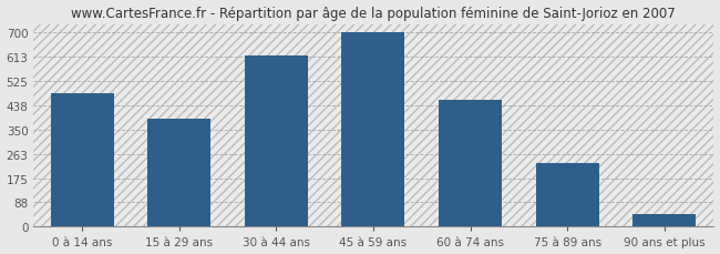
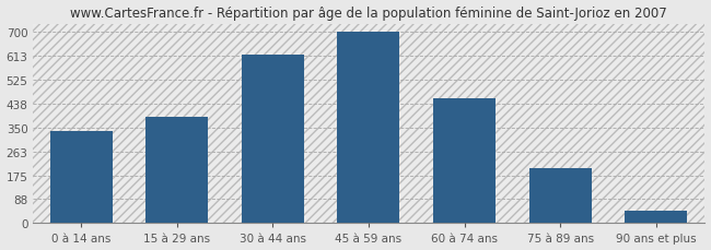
0 à 14 ans: 480 -> 335
75 à 89 ans: 230 -> 200
